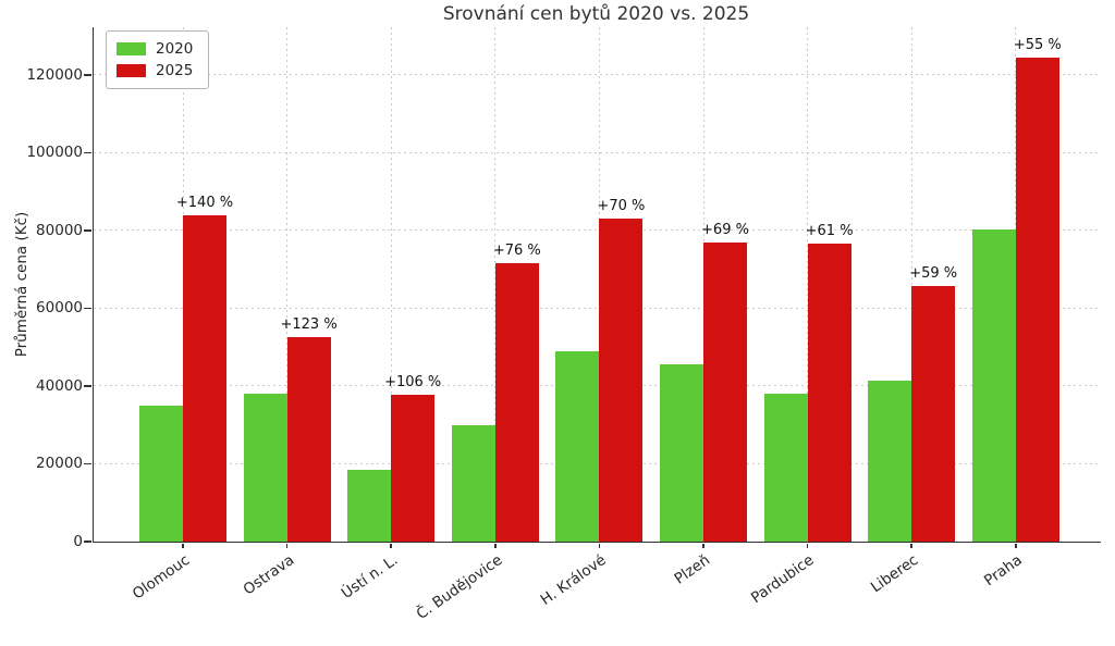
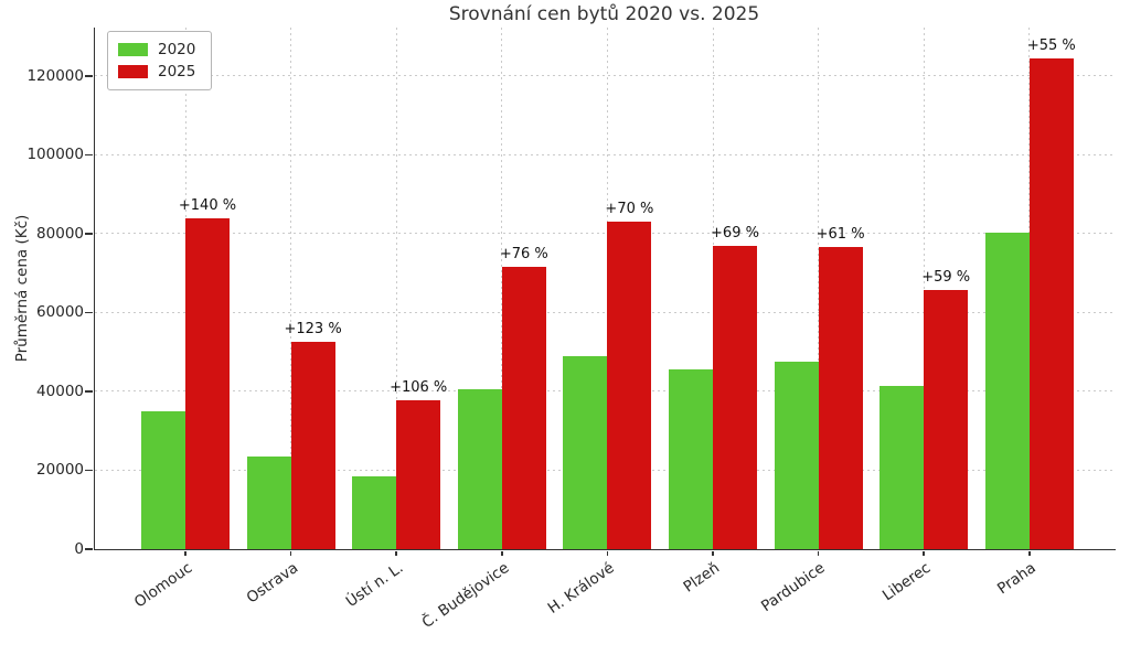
2020/Ostrava: 38000 -> 24000
2020/Č. Budějovice: 30000 -> 41000
2020/Pardubice: 38000 -> 48000
